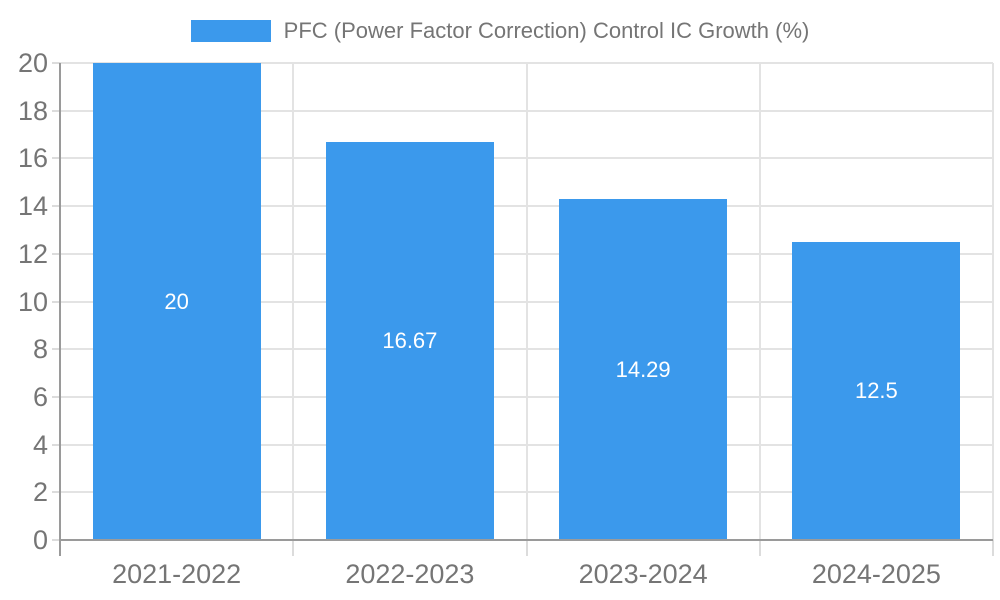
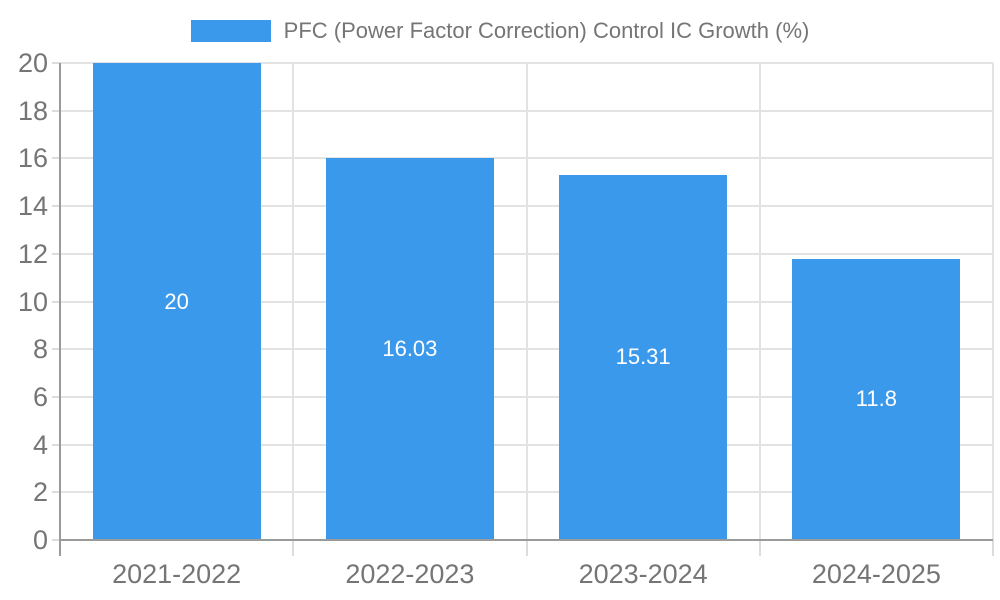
2022-2023: 16.67 -> 16.03
2023-2024: 14.29 -> 15.31
2024-2025: 12.5 -> 11.8
